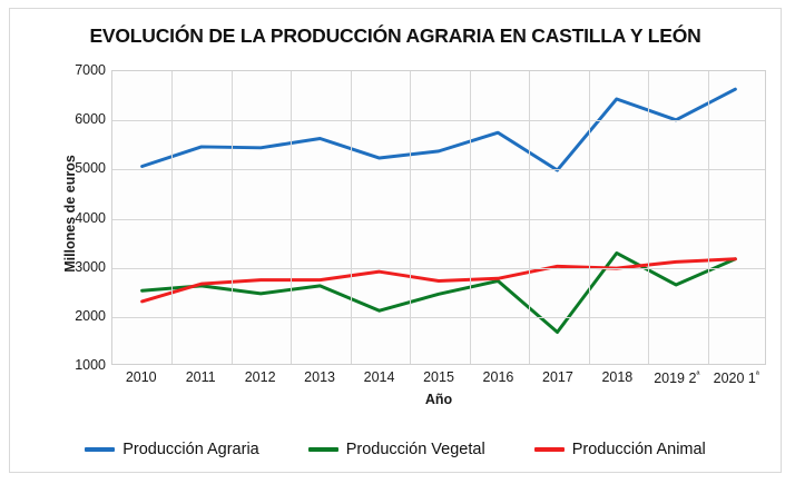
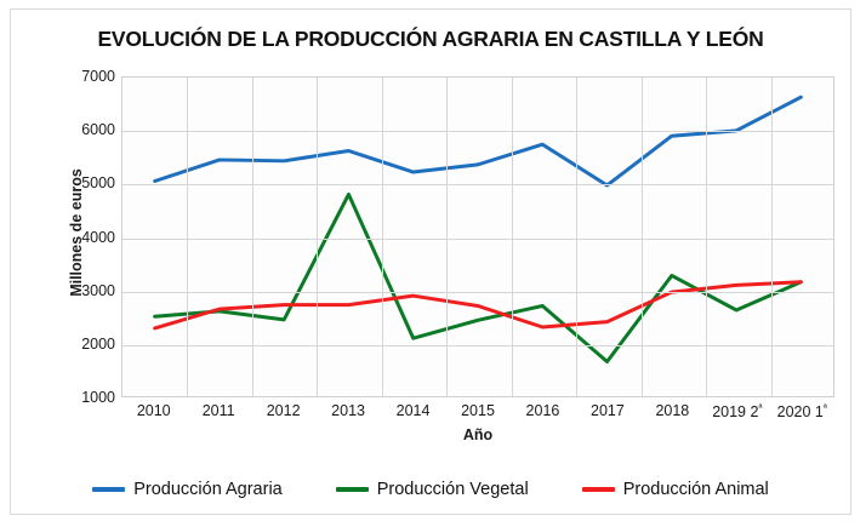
Producción Vegetal/2013: 2600 -> 4800
Producción Animal/2016: 2800 -> 2300
Producción Animal/2017: 3000 -> 2400
Producción Agraria/2018: 6400 -> 5900
